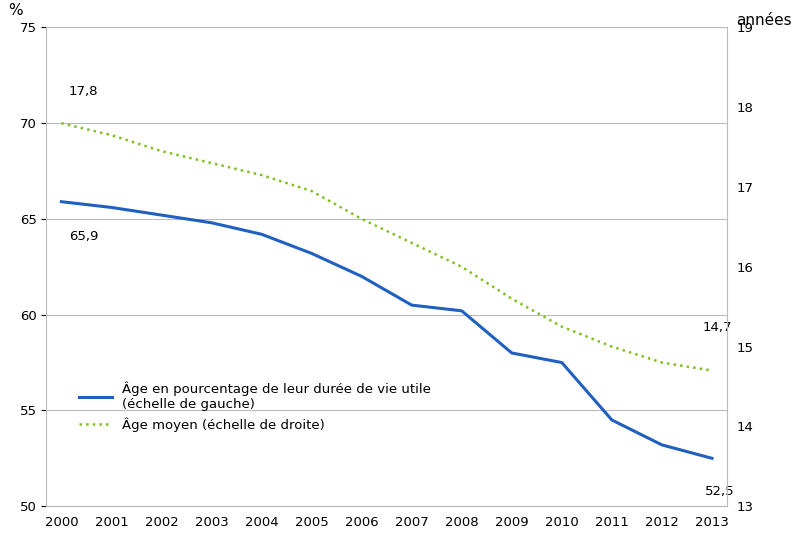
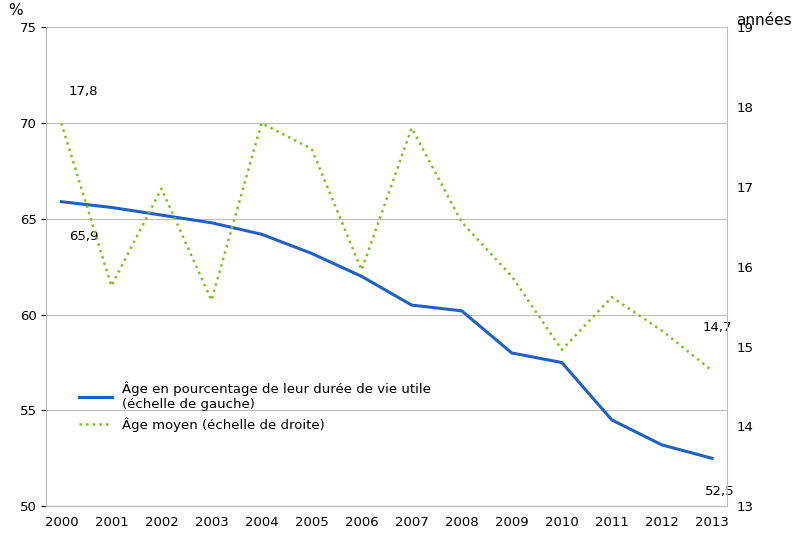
Âge moyen (échelle de droite)/2001: 17.65 -> 15.76
Âge moyen (échelle de droite)/2002: 17.45 -> 16.98
Âge moyen (échelle de droite)/2003: 17.30 -> 15.58
Âge moyen (échelle de droite)/2004: 17.15 -> 17.80
Âge moyen (échelle de droite)/2005: 16.95 -> 17.48
Âge moyen (échelle de droite)/2006: 16.60 -> 15.96
Âge moyen (échelle de droite)/2007: 16.30 -> 17.74
Âge moyen (échelle de droite)/2008: 16.00 -> 16.56
Âge moyen (échelle de droite)/2009: 15.60 -> 15.88
Âge moyen (échelle de droite)/2010: 15.25 -> 14.96
Âge moyen (échelle de droite)/2011: 15.00 -> 15.62
Âge moyen (échelle de droite)/2012: 14.80 -> 15.20
